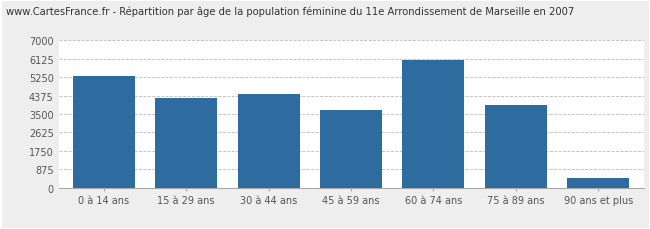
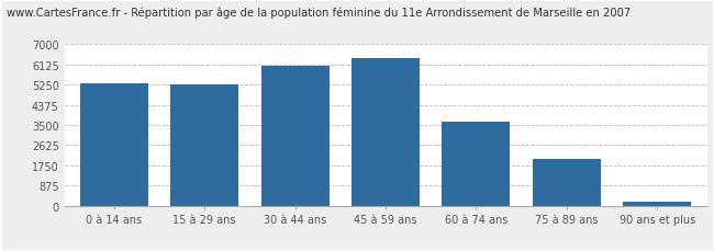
15 à 29 ans: 4250 -> 5260
30 à 44 ans: 4450 -> 6090
45 à 59 ans: 3700 -> 6400
60 à 74 ans: 6050 -> 3660
75 à 89 ans: 3950 -> 2030
90 ans et plus: 450 -> 180
